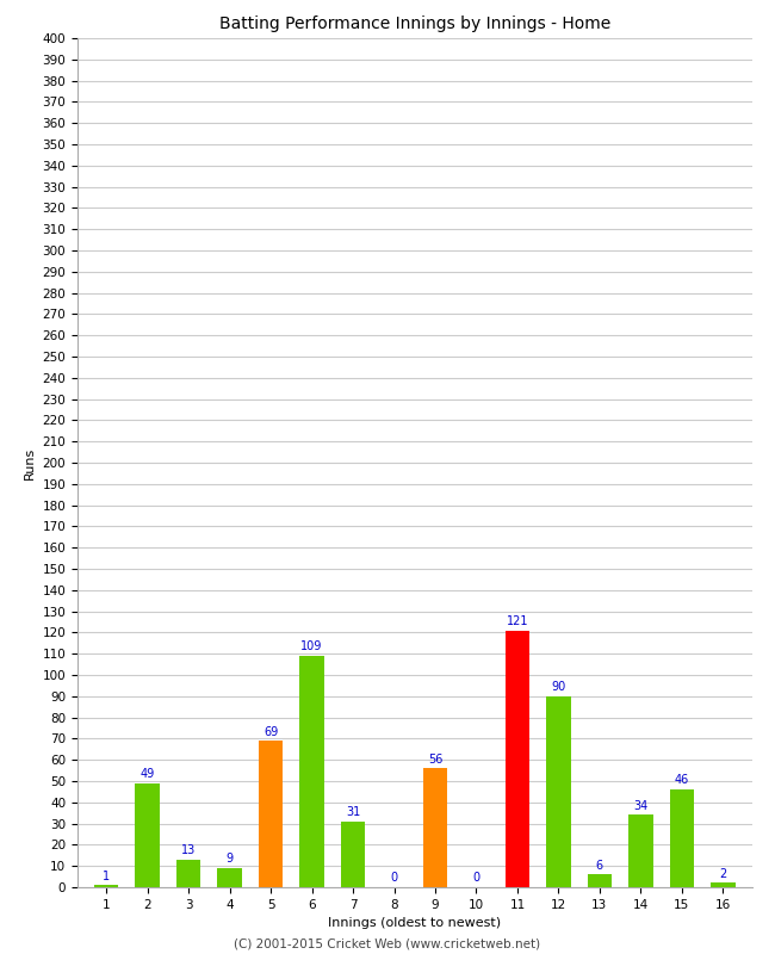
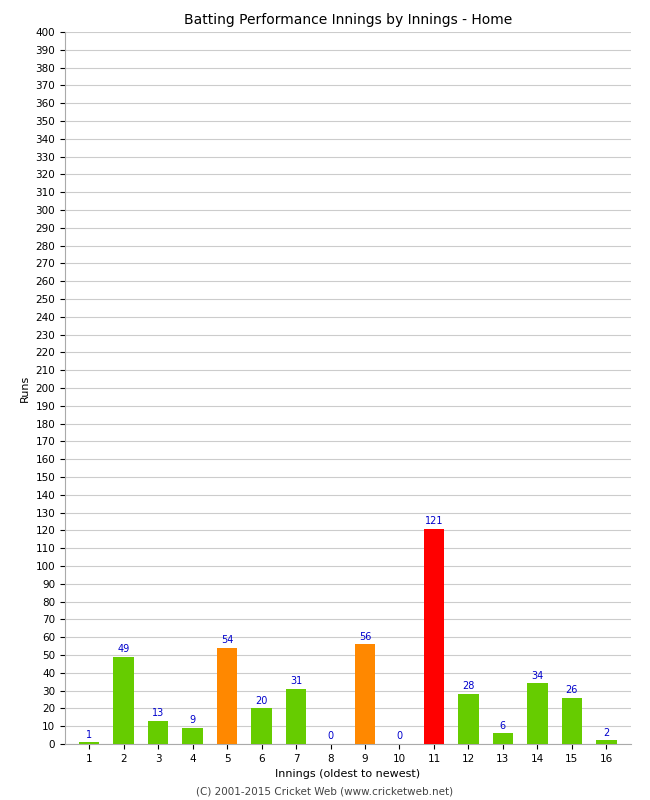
5: 69 -> 54
6: 109 -> 20
12: 90 -> 28
15: 46 -> 26
